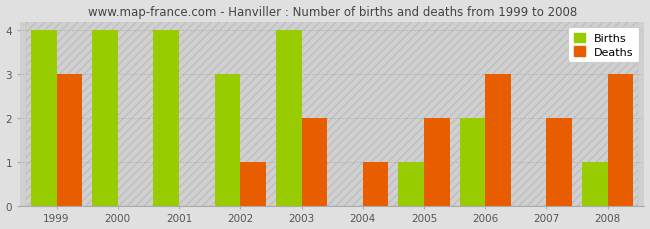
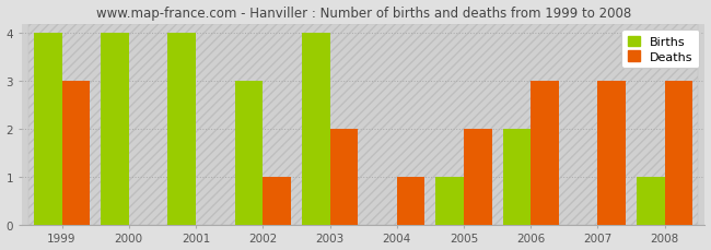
Deaths/2007: 2 -> 3
